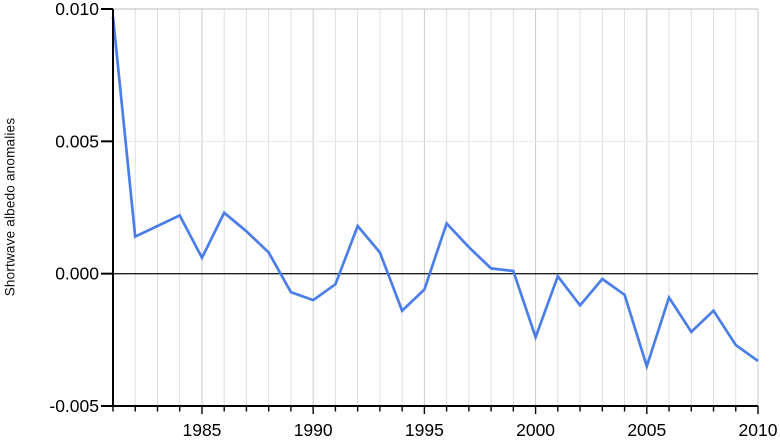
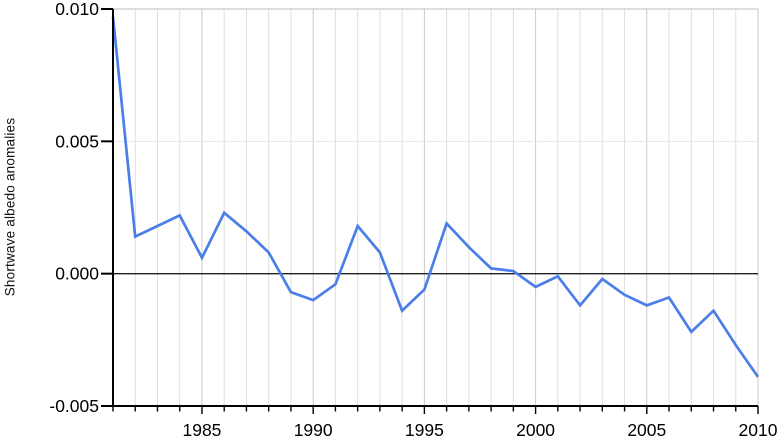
2000: -0.0024 -> -0.0005
2005: -0.0035 -> -0.0012
2010: -0.0033 -> -0.0039
